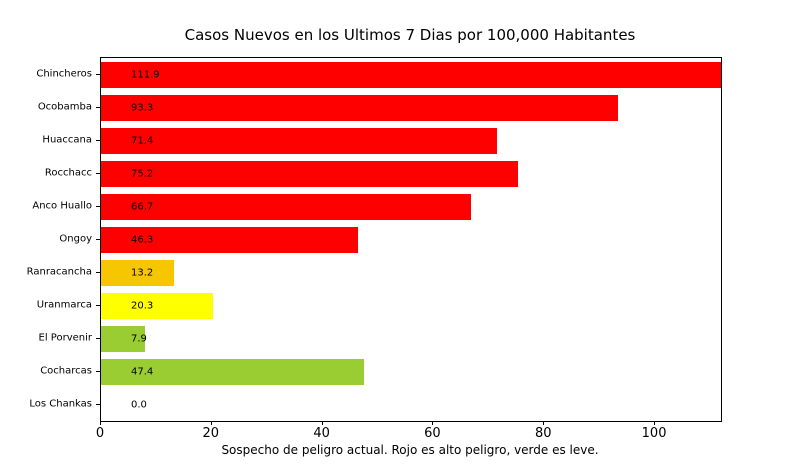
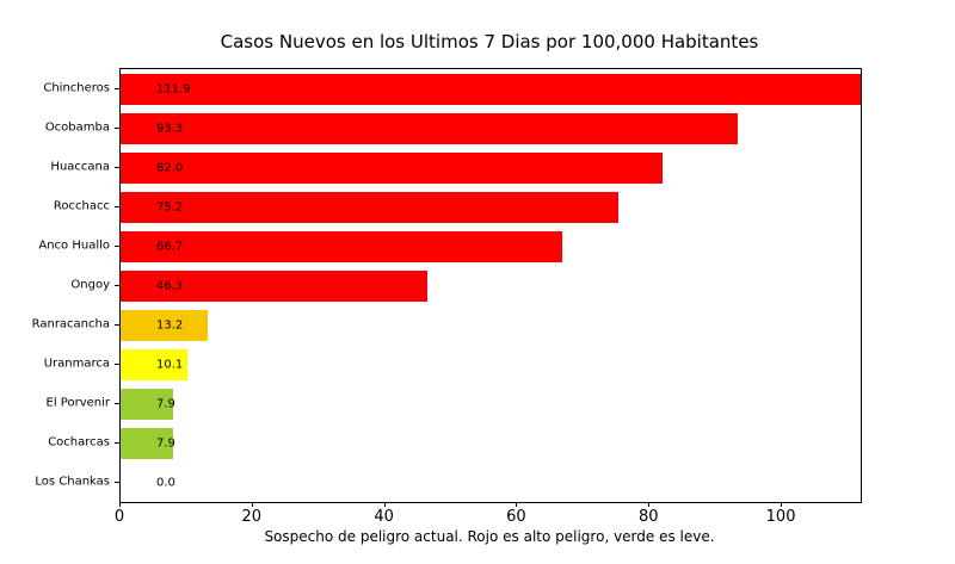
Huaccana: 71.4 -> 82.0
Uranmarca: 20.3 -> 10.1
Cocharcas: 47.4 -> 7.9
